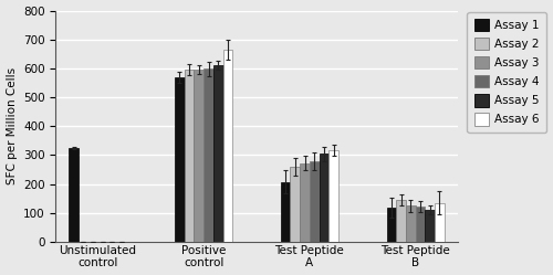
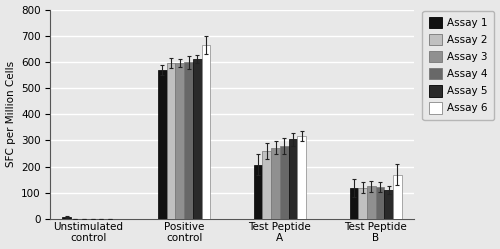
Assay 1/Unstimulated control: 325 -> 8
Assay 2/Test Peptide B: 145 -> 120
Assay 6/Test Peptide B: 135 -> 170
